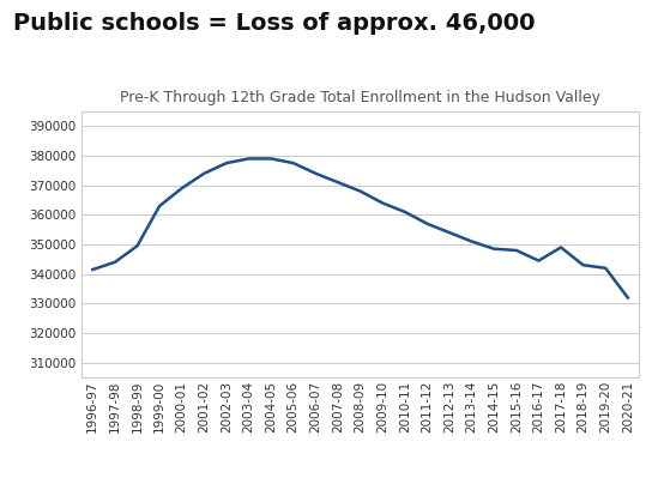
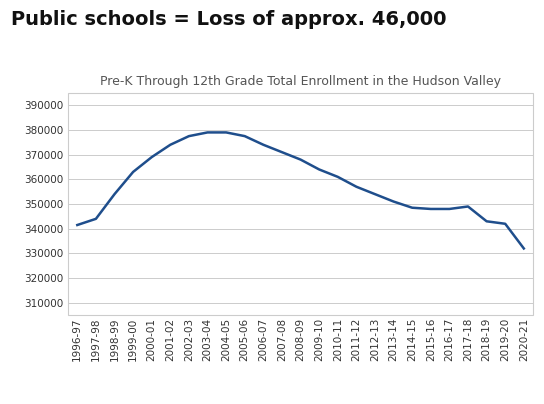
1998-99: 349500 -> 354000
2016-17: 344500 -> 348000
